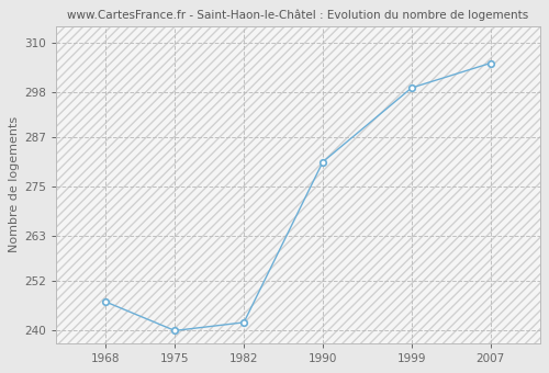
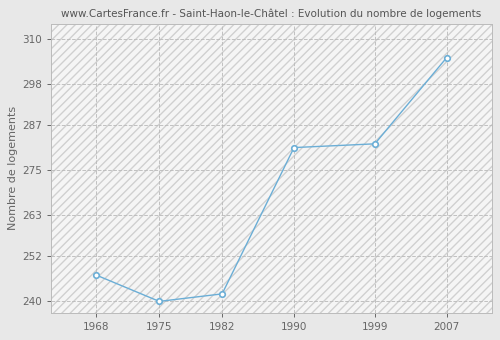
1999: 299 -> 282
